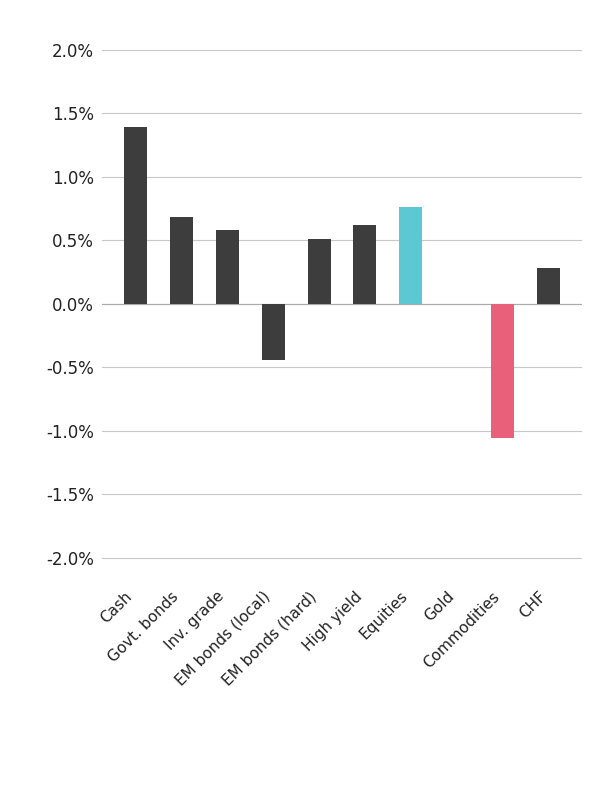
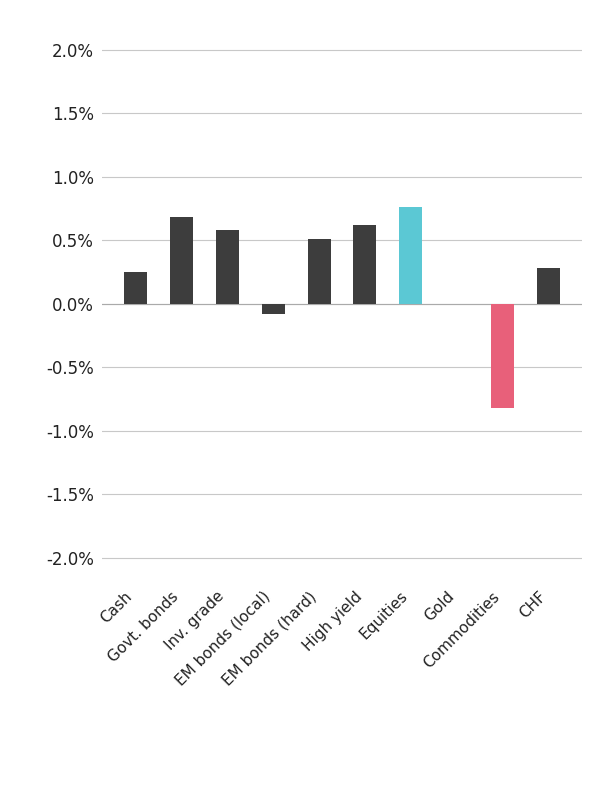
Cash: 1.39% -> 0.25%
EM bonds (local): -0.44% -> -0.08%
Commodities: -1.06% -> -0.82%
